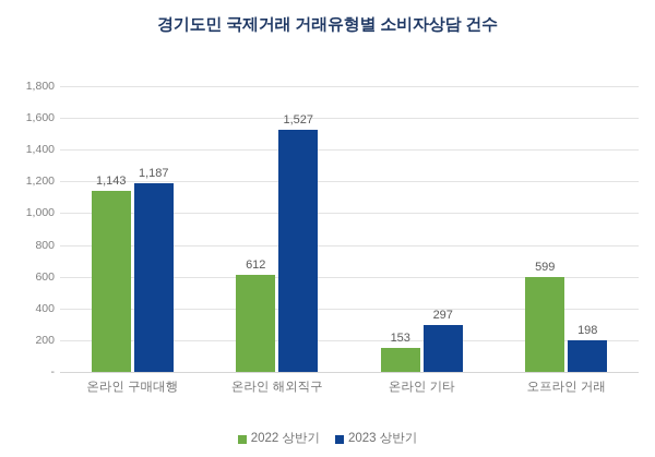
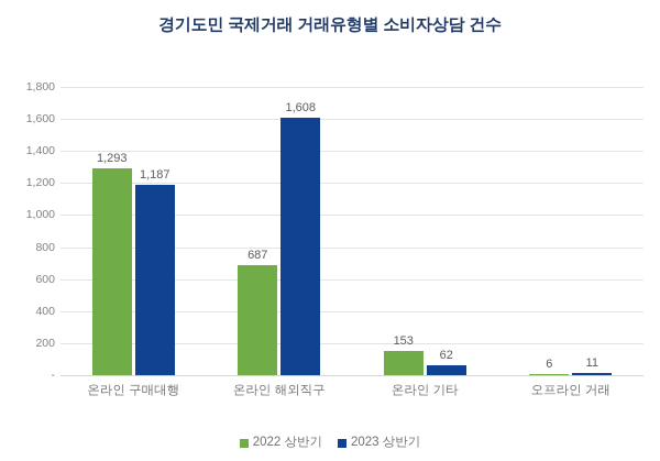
2022 상반기/온라인 구매대행: 1,143 -> 1,293
2022 상반기/온라인 해외직구: 612 -> 687
2023 상반기/온라인 해외직구: 1,527 -> 1,608
2023 상반기/온라인 기타: 297 -> 62
2022 상반기/오프라인 거래: 599 -> 6
2023 상반기/오프라인 거래: 198 -> 11
